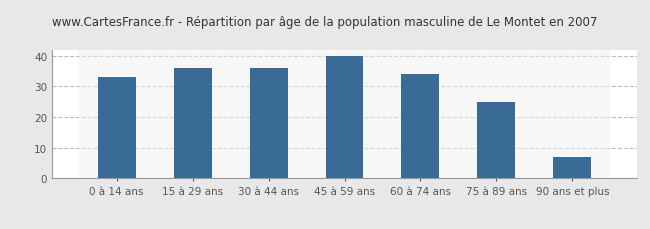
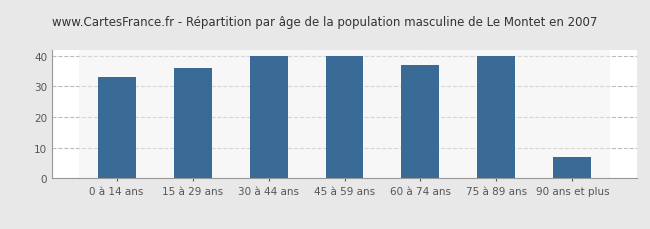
30 à 44 ans: 36 -> 40
60 à 74 ans: 34 -> 37
75 à 89 ans: 25 -> 40
